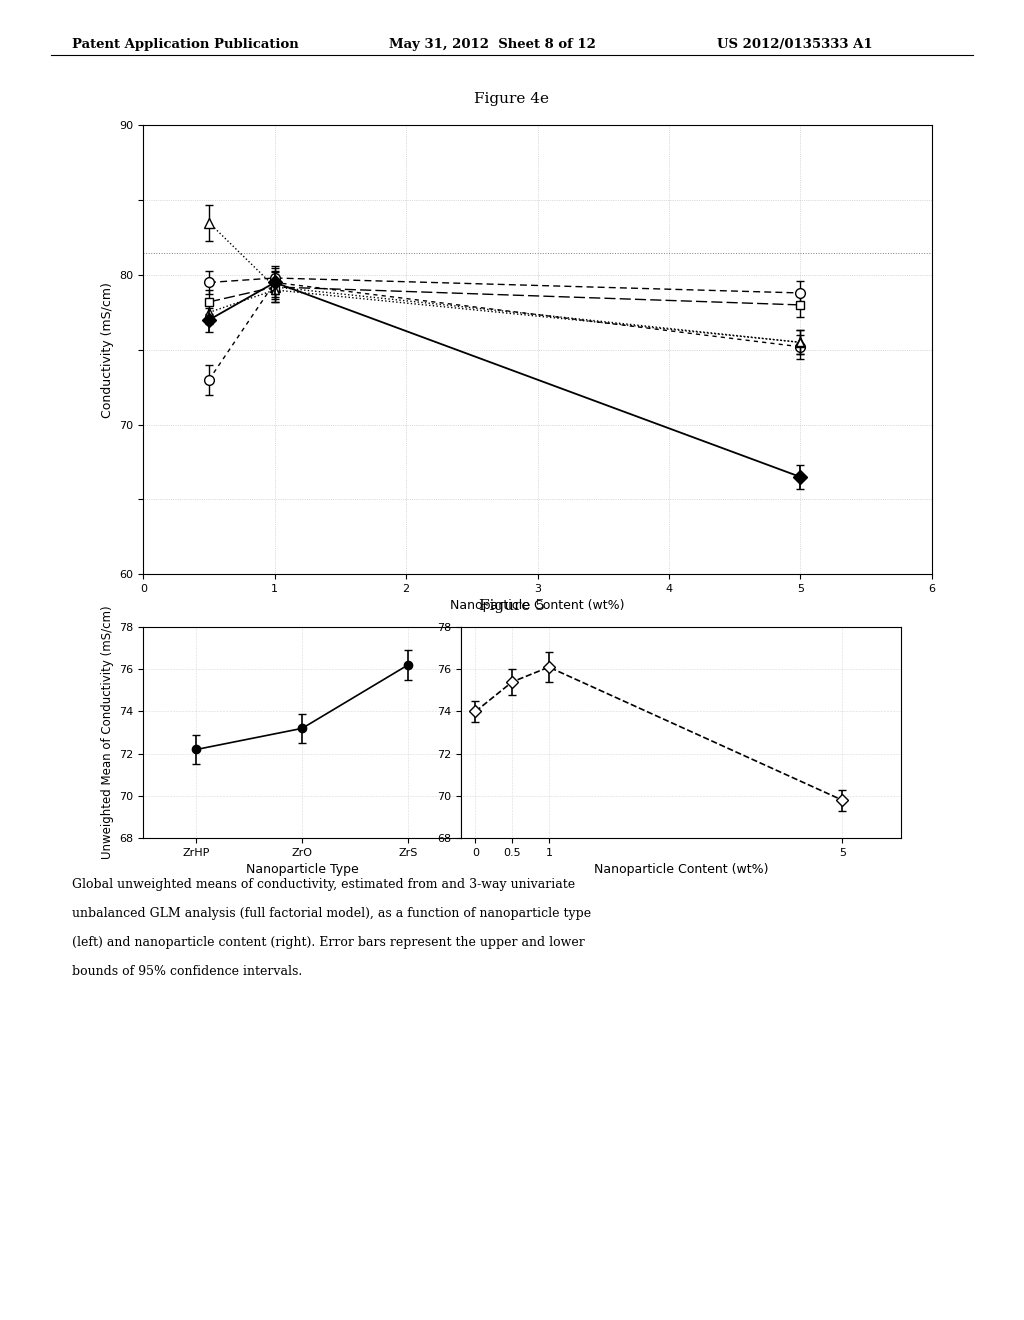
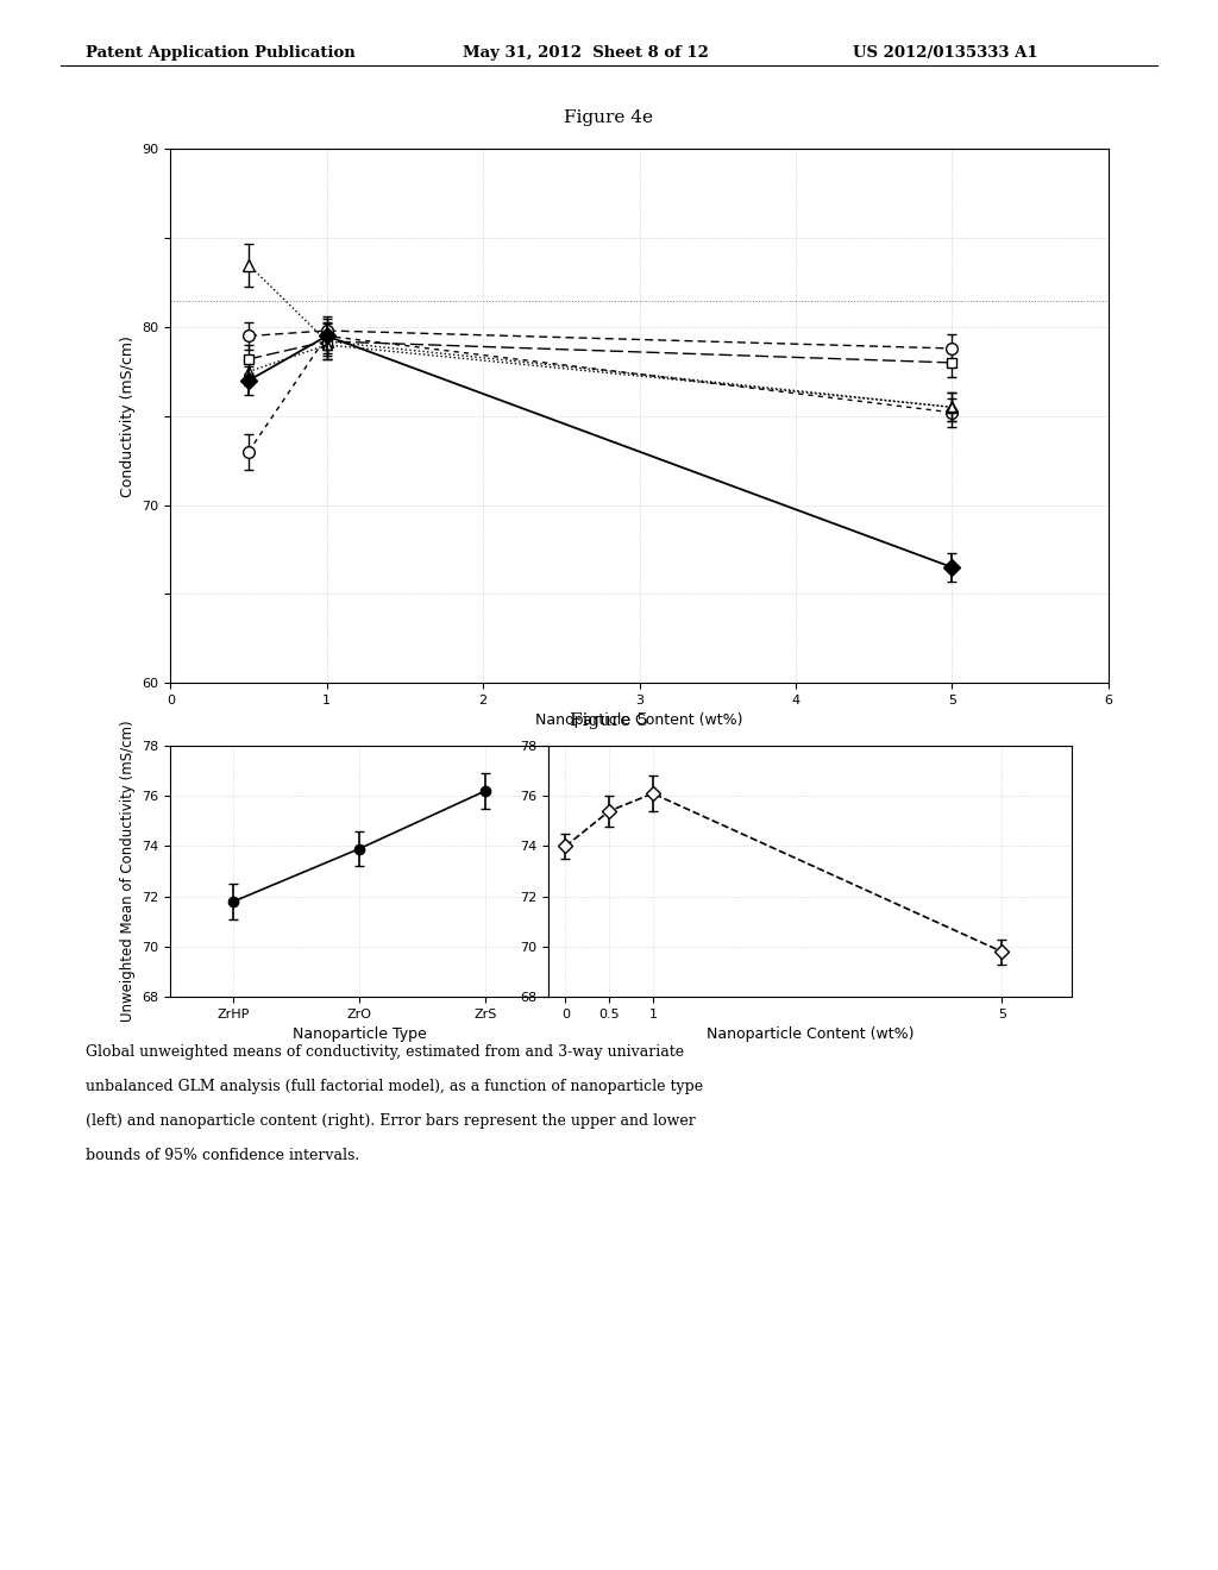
ZrHP: 72.2 -> 71.8
ZrO: 73.2 -> 73.9
